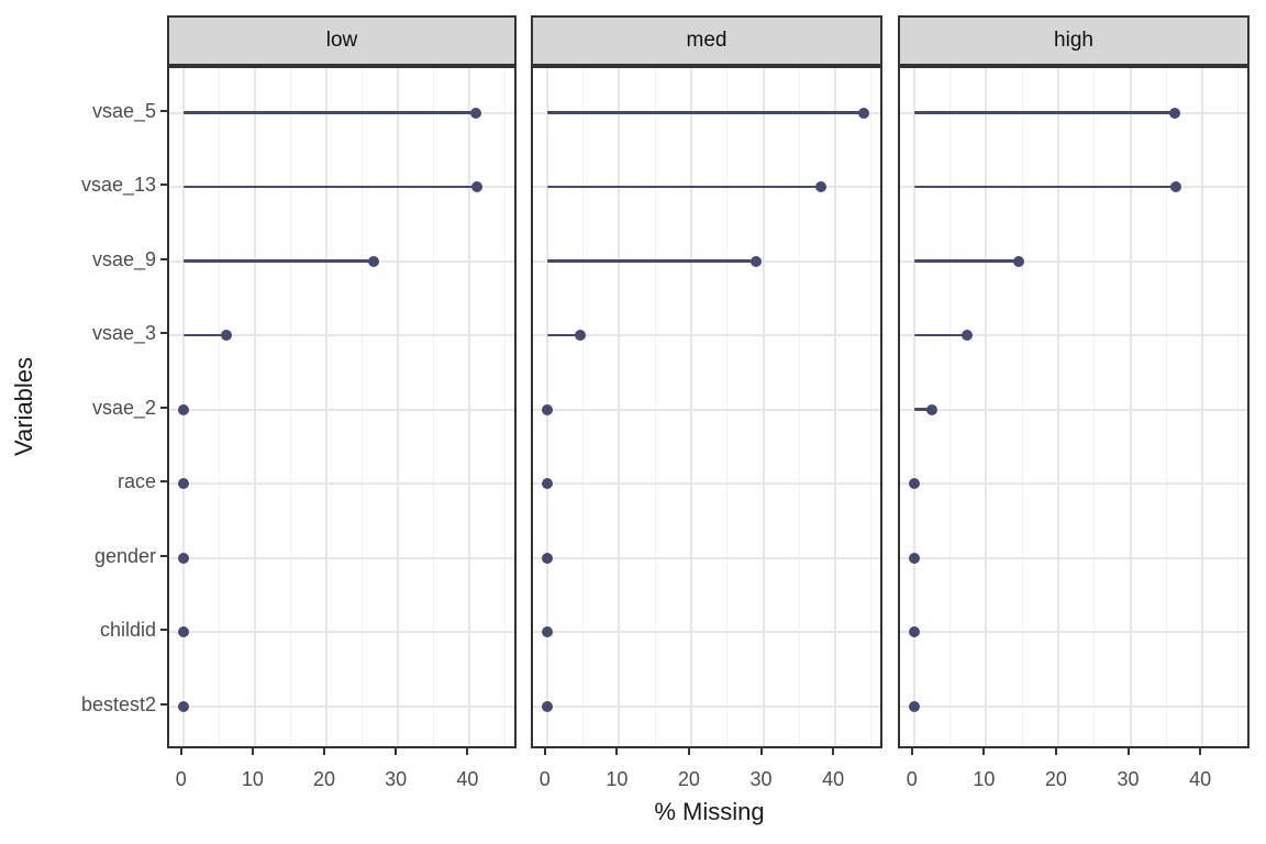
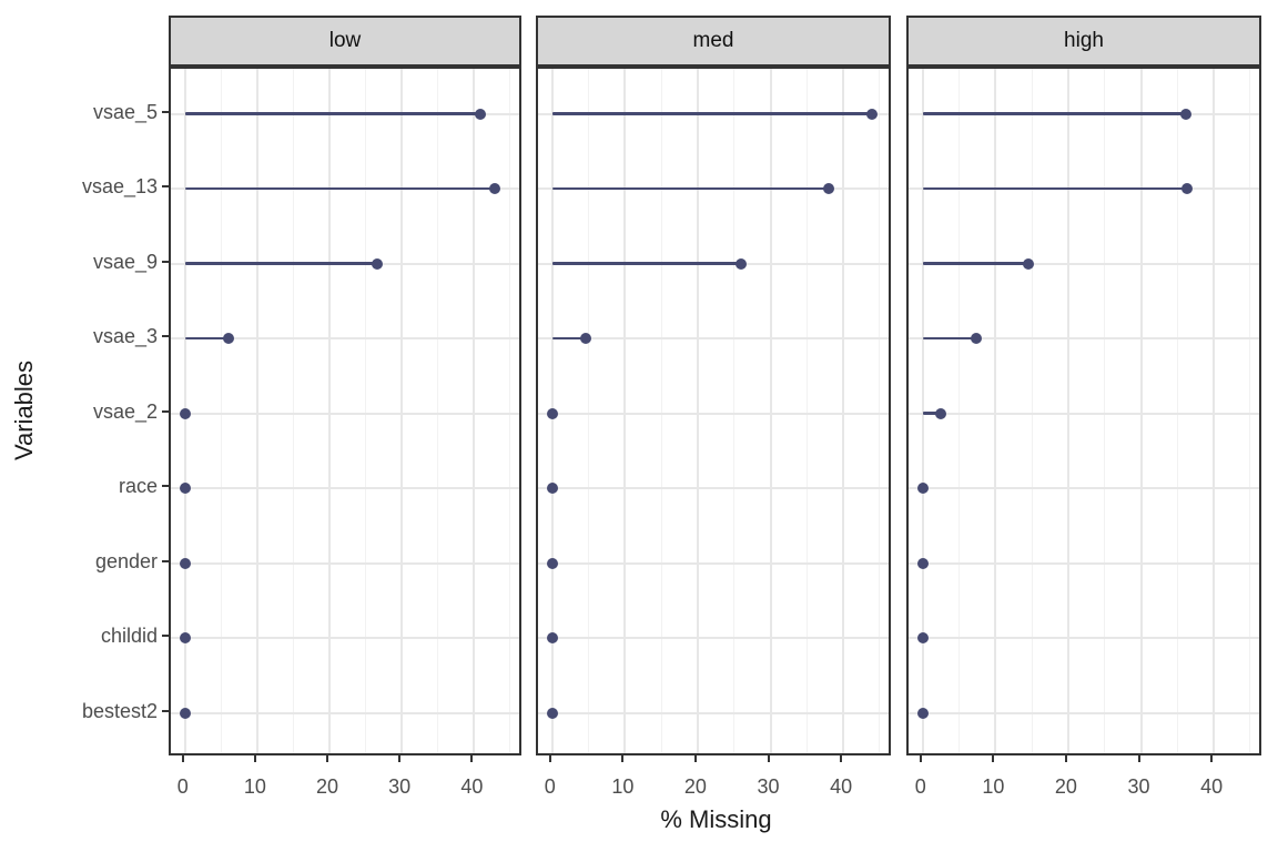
low/vsae_13: 41 -> 43
med/vsae_9: 29 -> 26
